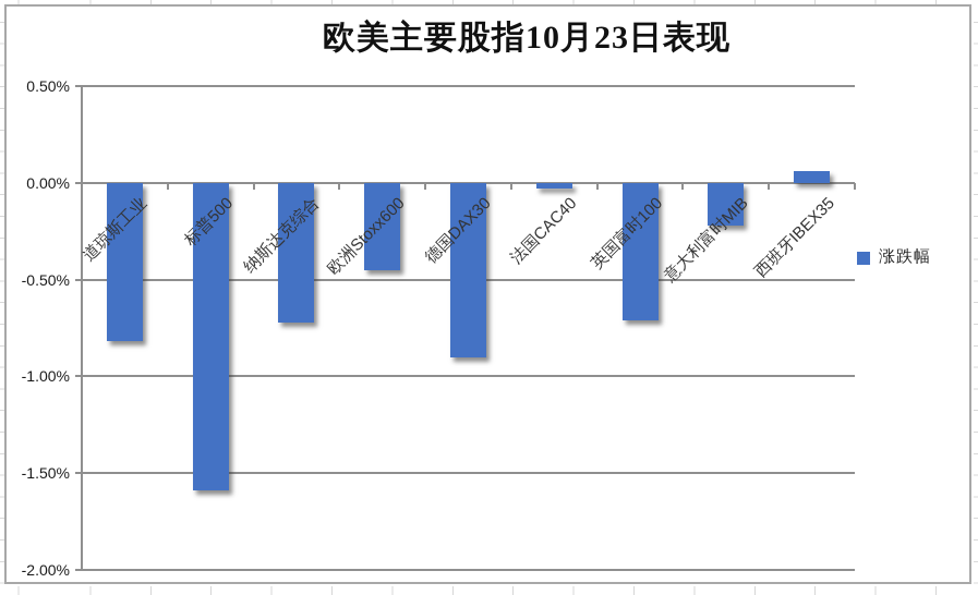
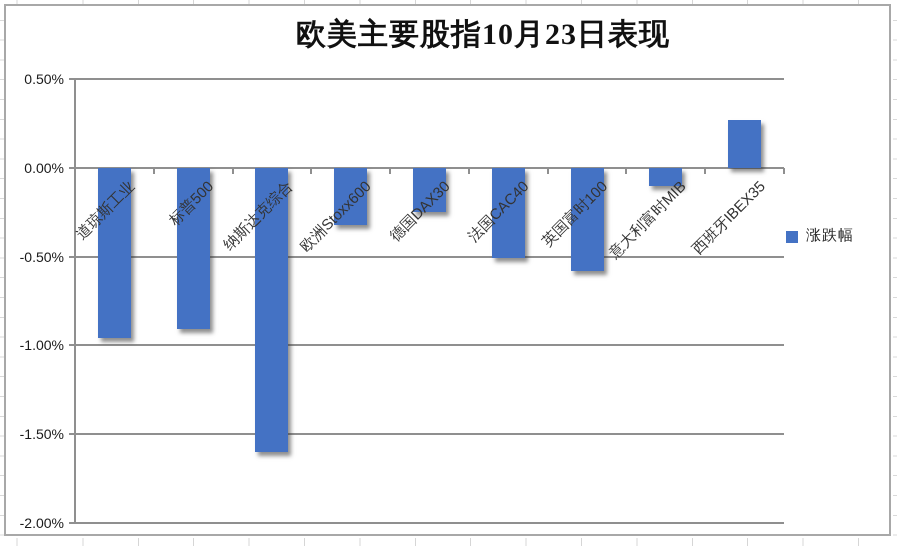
道琼斯工业: -0.82% -> -0.96%
标普500: -1.59% -> -0.91%
纳斯达克综合: -0.72% -> -1.60%
欧洲Stoxx600: -0.45% -> -0.32%
德国DAX30: -0.90% -> -0.25%
法国CAC40: -0.03% -> -0.51%
英国富时100: -0.71% -> -0.58%
意大利富时MIB: -0.22% -> -0.10%
西班牙IBEX35: 0.06% -> 0.27%
